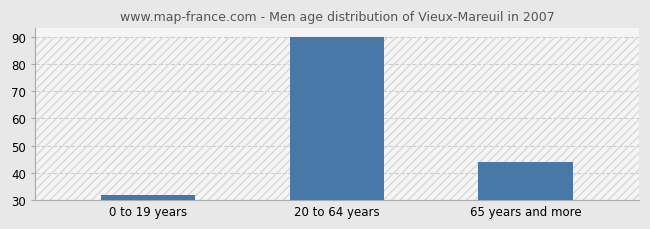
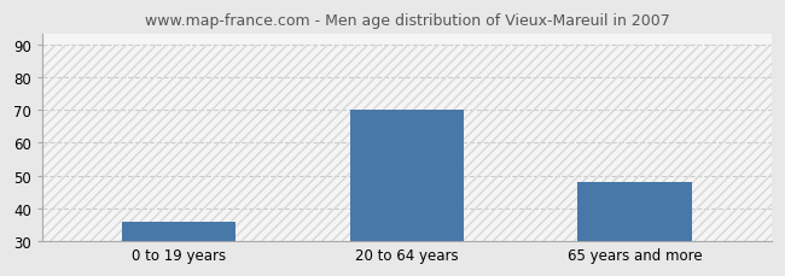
0 to 19 years: 32 -> 36
20 to 64 years: 90 -> 70
65 years and more: 44 -> 48
